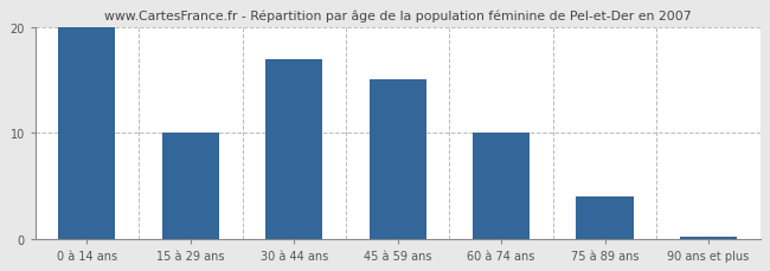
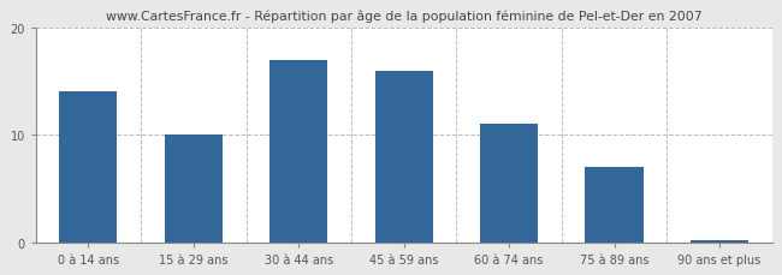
0 à 14 ans: 20.0 -> 14.0
45 à 59 ans: 15.0 -> 16.0
60 à 74 ans: 10.0 -> 11.0
75 à 89 ans: 4.0 -> 7.0
